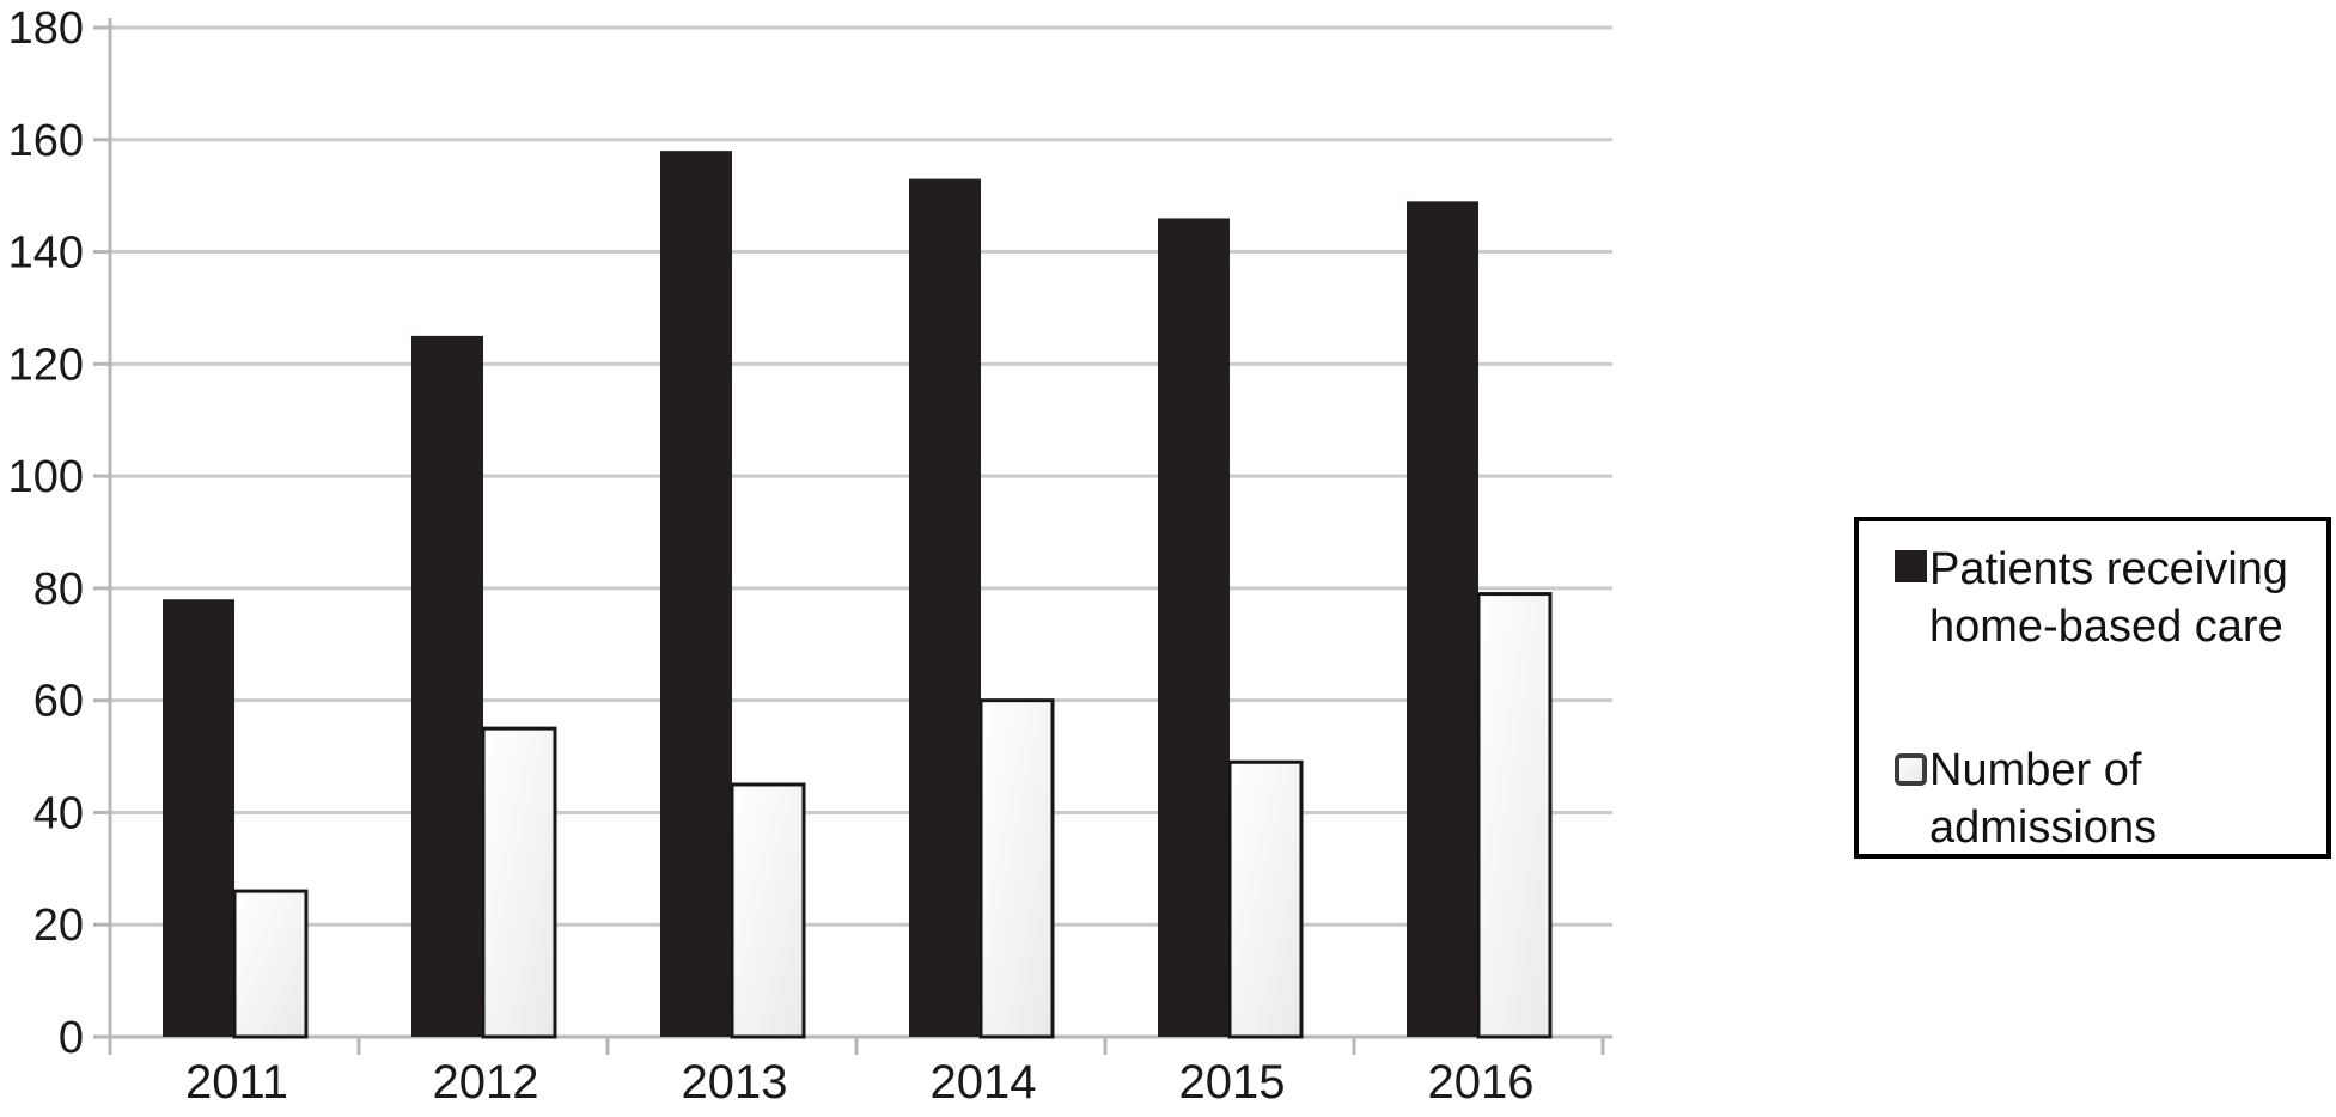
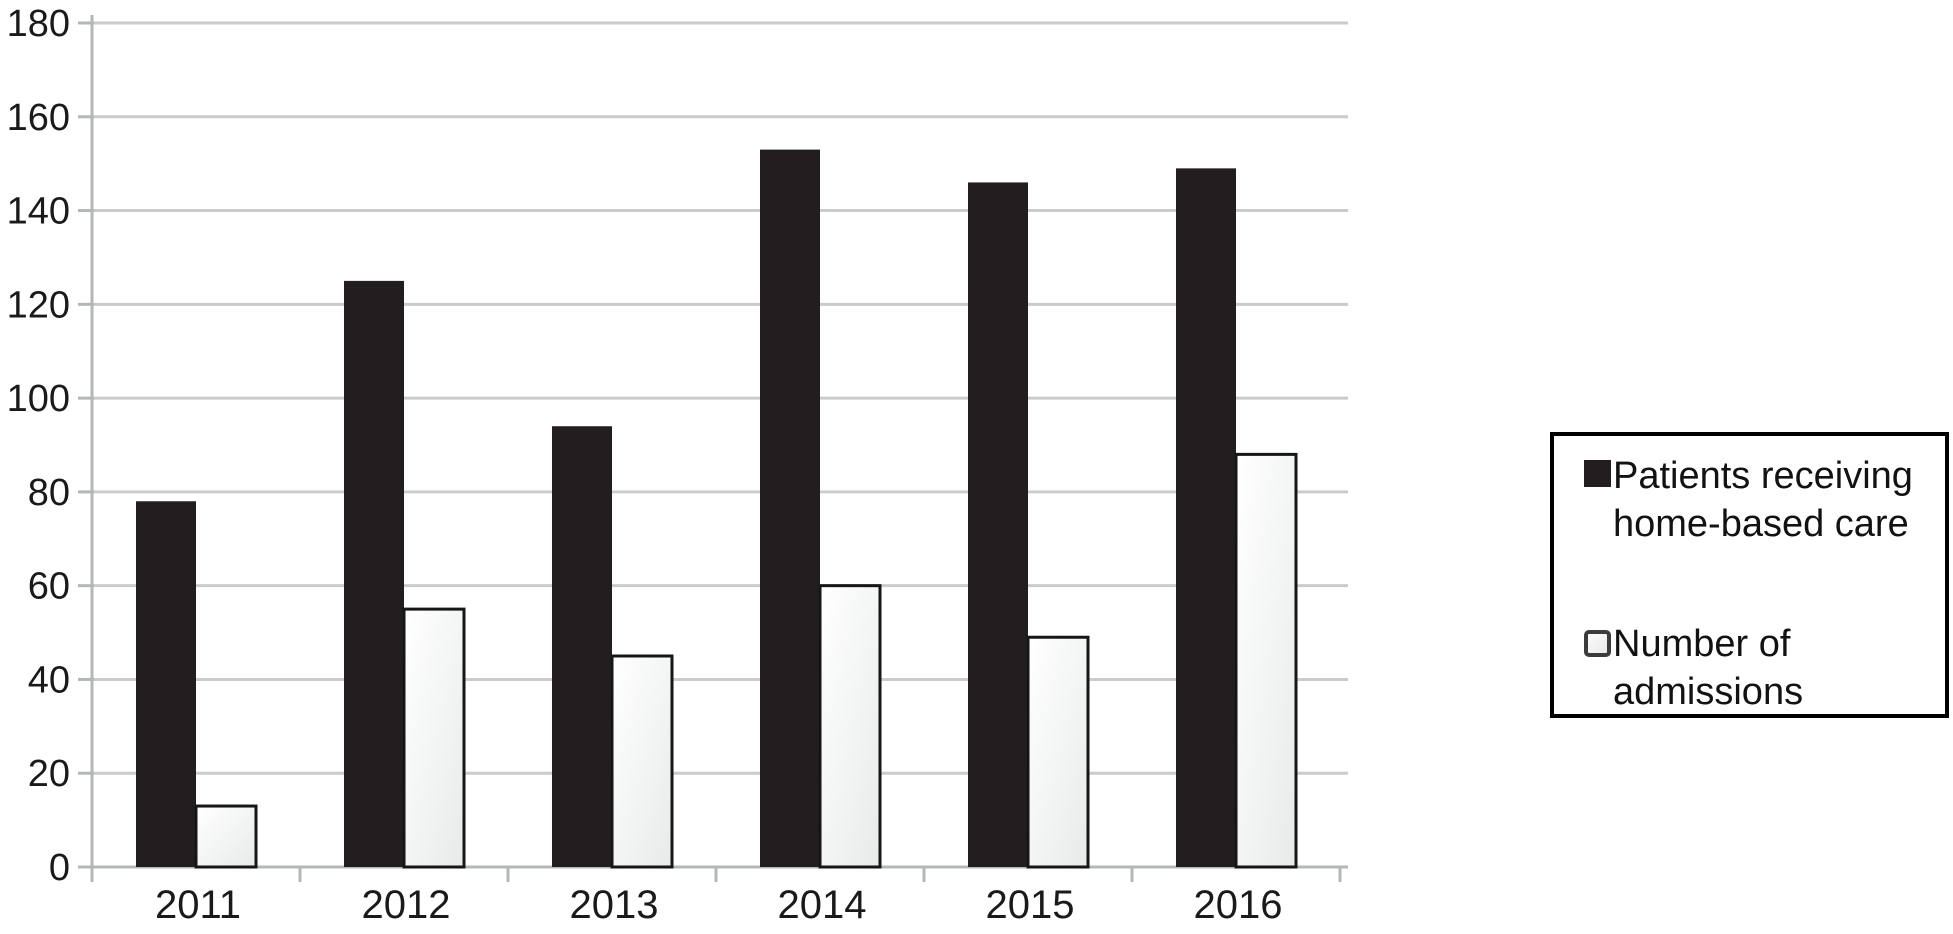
Number of admissions/2011: 26 -> 13
Patients receiving home-based care/2013: 158 -> 94
Number of admissions/2016: 79 -> 88
